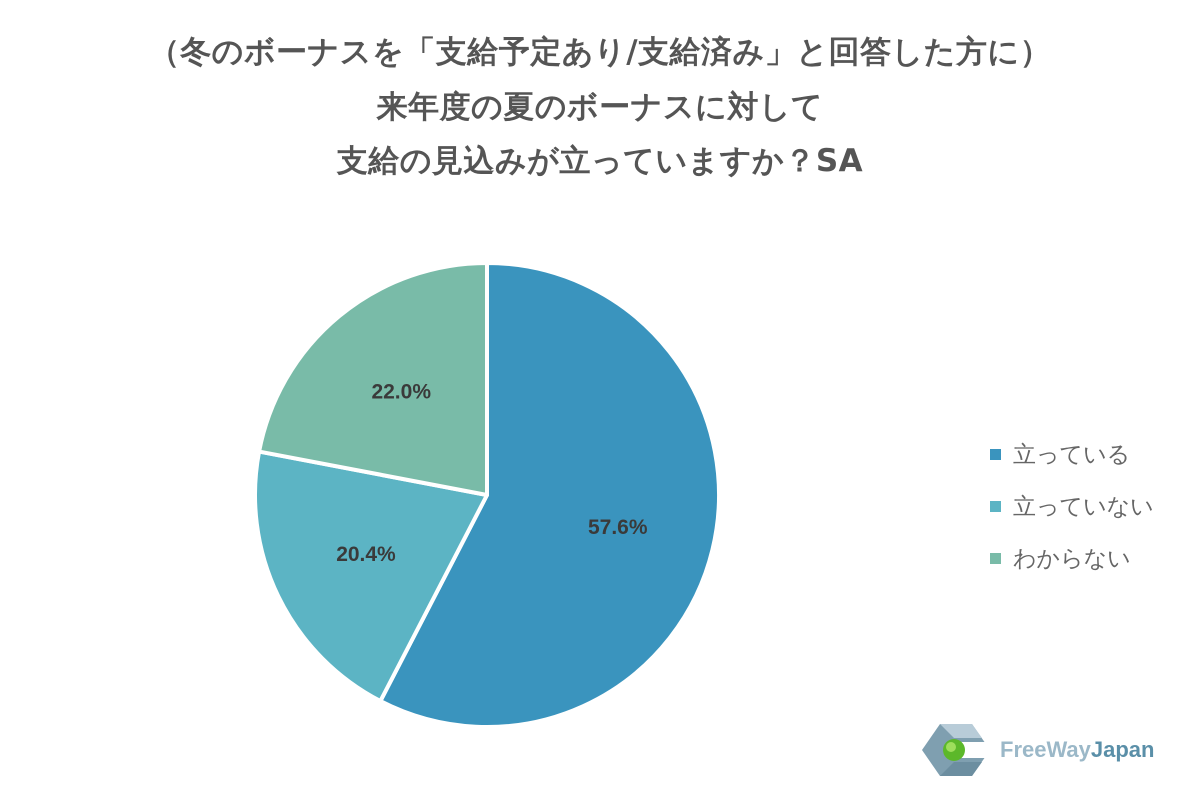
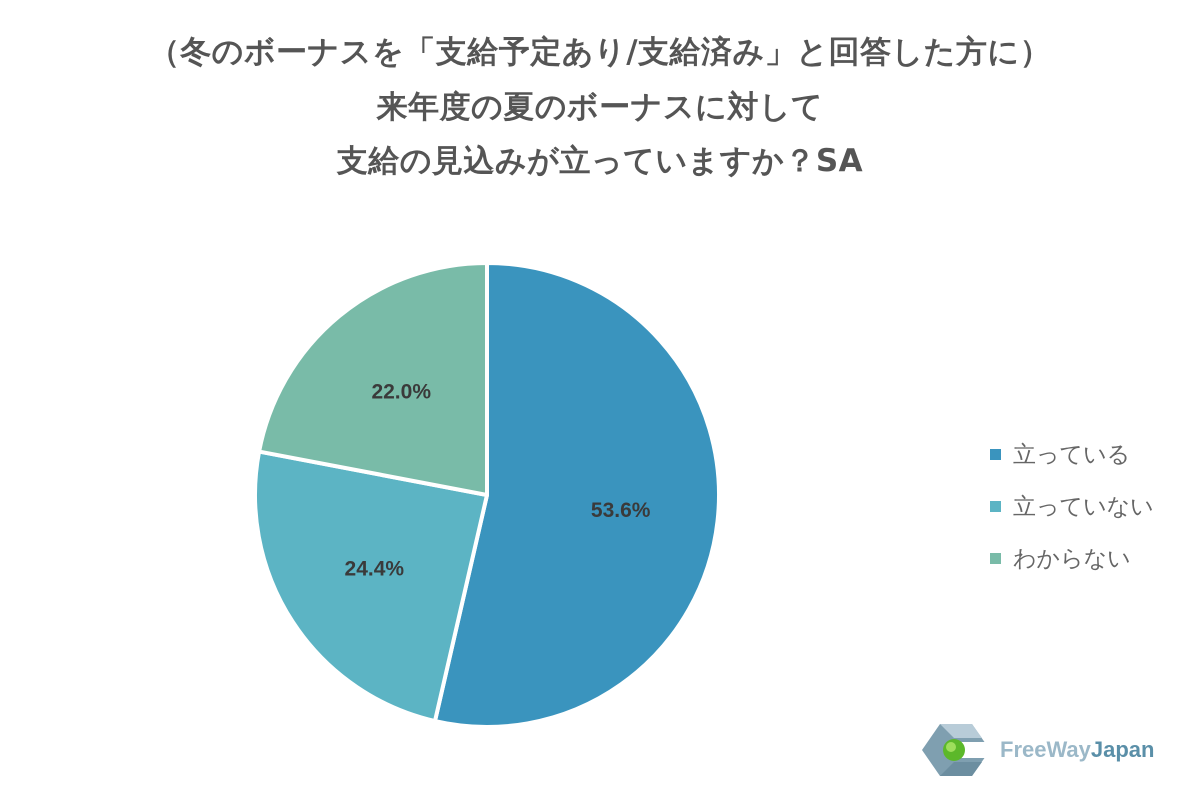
立っている: 57.6% -> 53.6%
立っていない: 20.4% -> 24.4%
